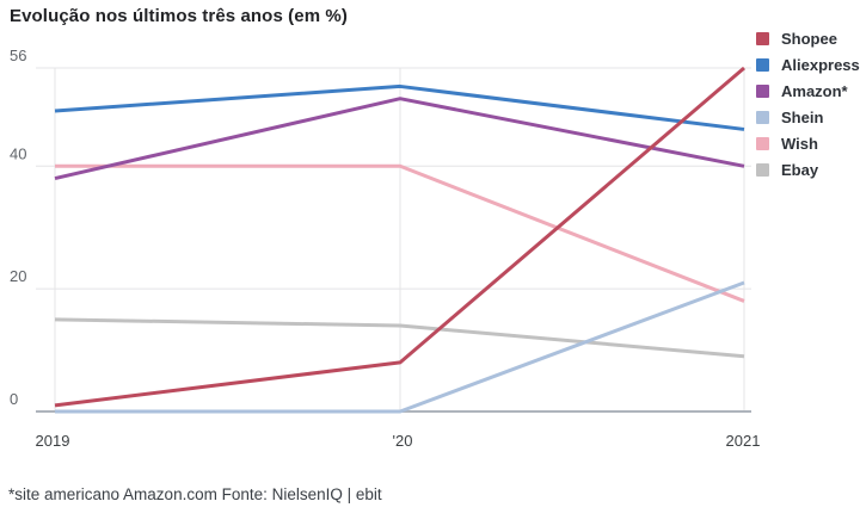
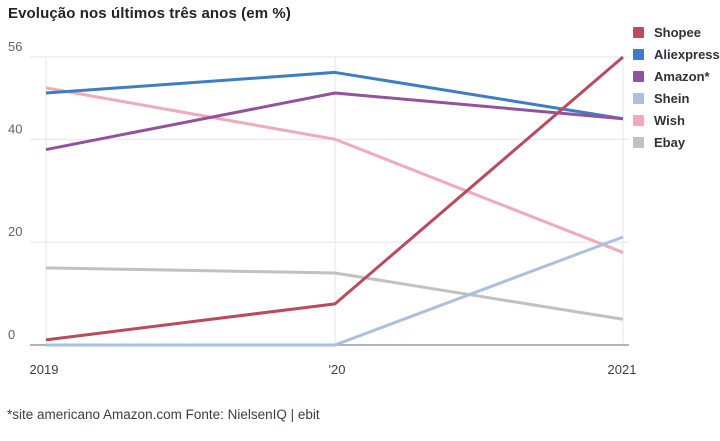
Wish/2019: 40 -> 50
Amazon*/'20: 51 -> 49
Aliexpress/2021: 46 -> 44
Amazon*/2021: 40 -> 44
Ebay/2021: 9 -> 5
